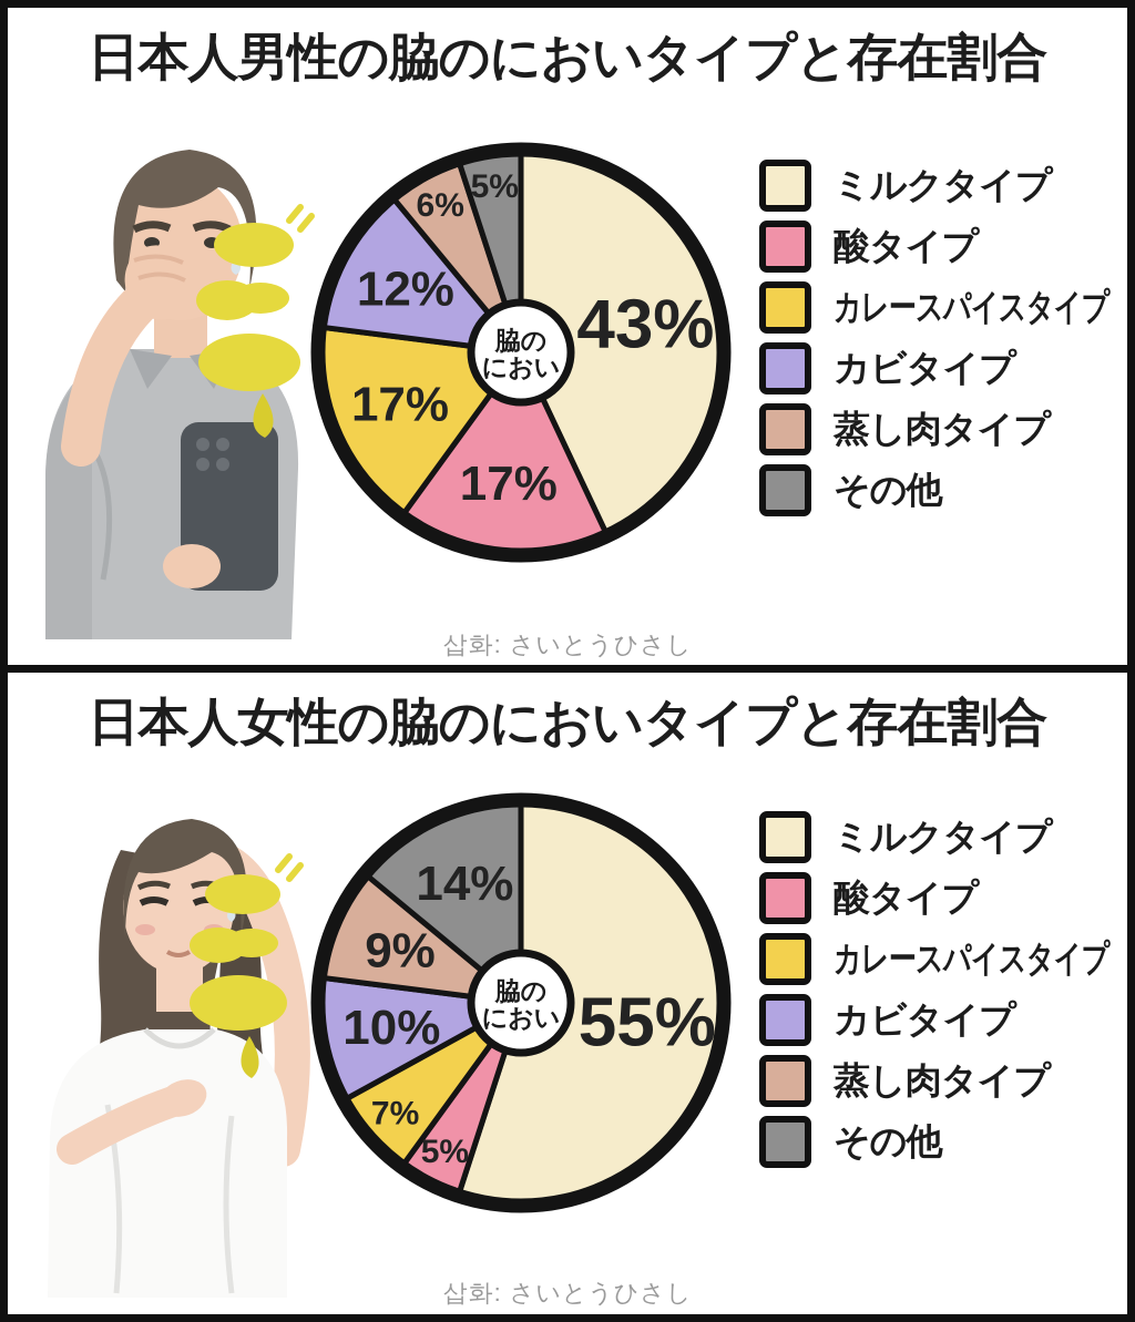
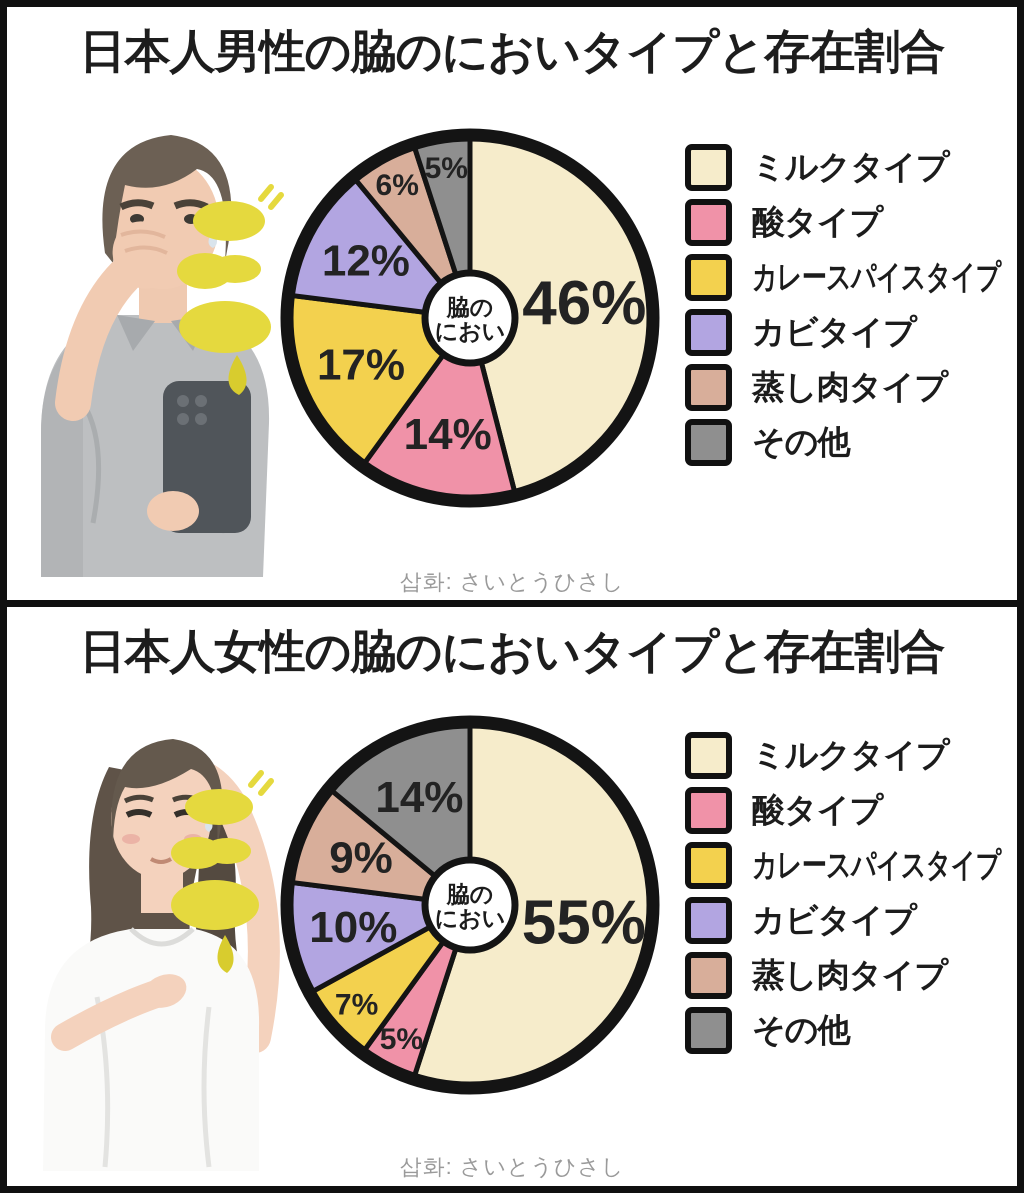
日本人男性の脇のにおいタイプと存在割合/ミルクタイプ: 43% -> 46%
日本人男性の脇のにおいタイプと存在割合/酸タイプ: 17% -> 14%
